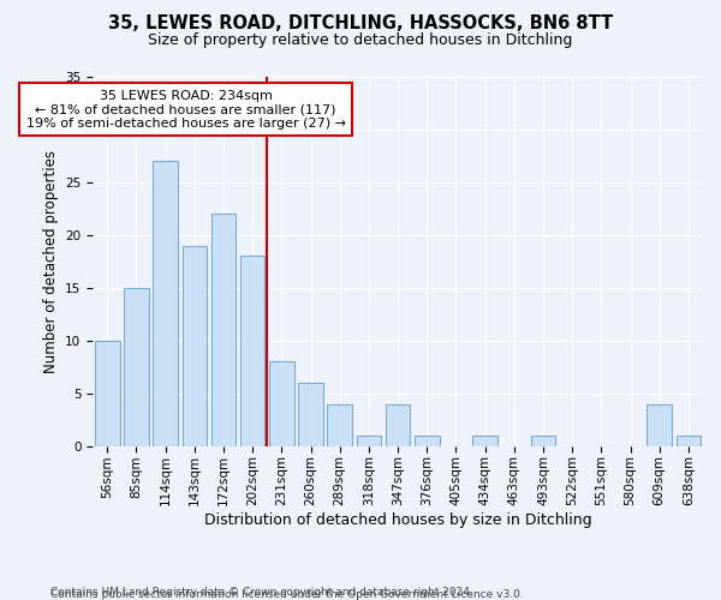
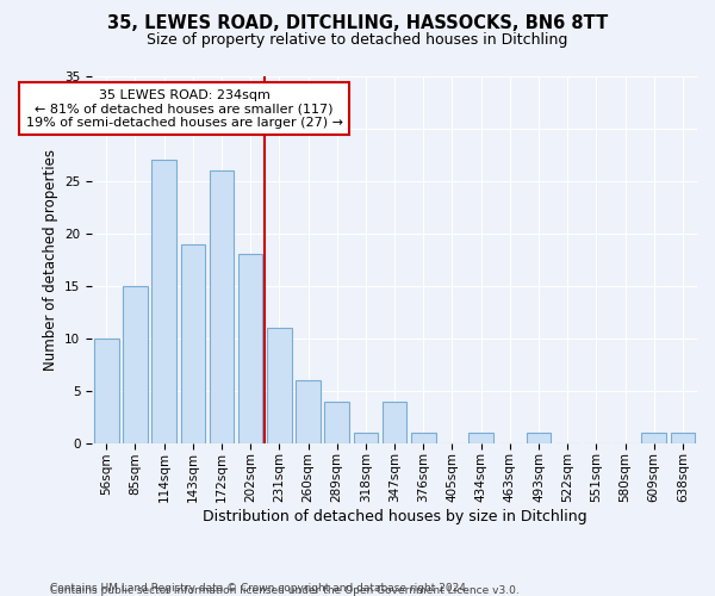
172sqm: 22 -> 26
231sqm: 8 -> 11
609sqm: 4 -> 1
